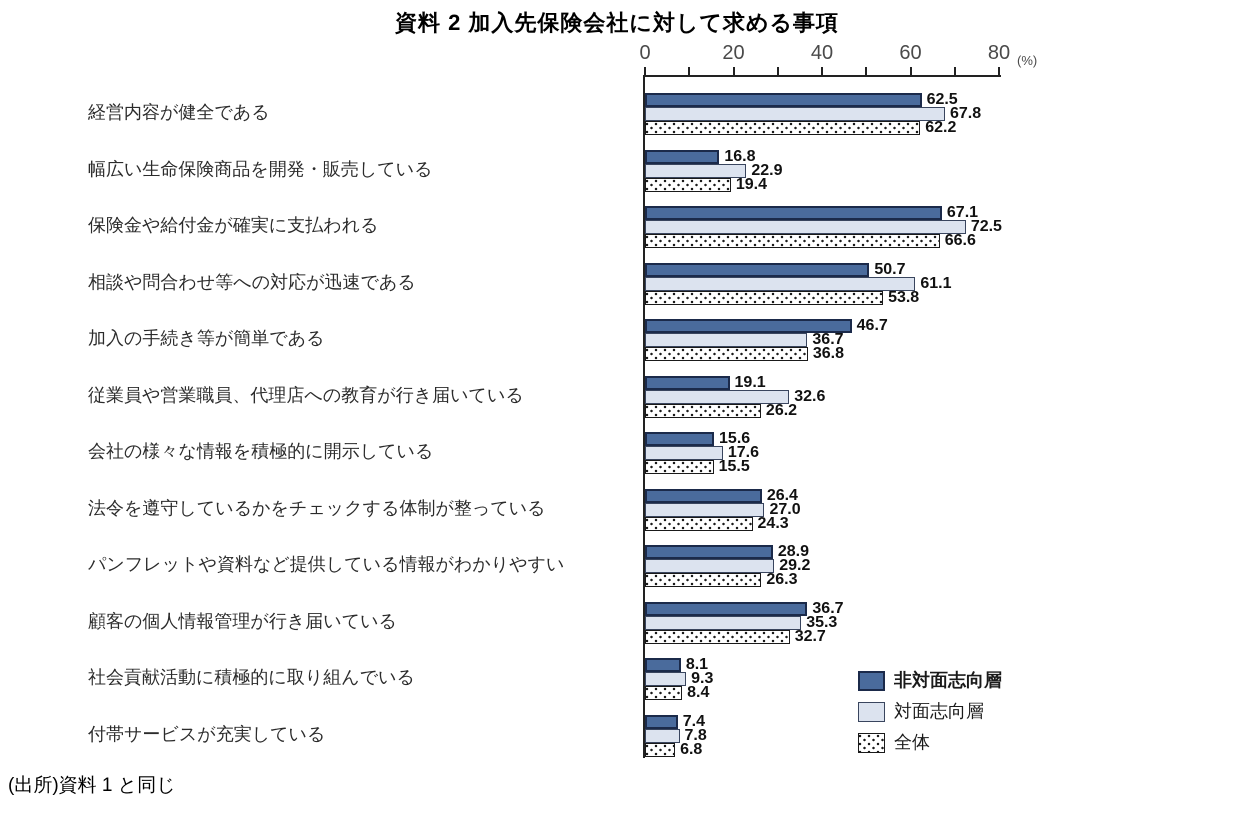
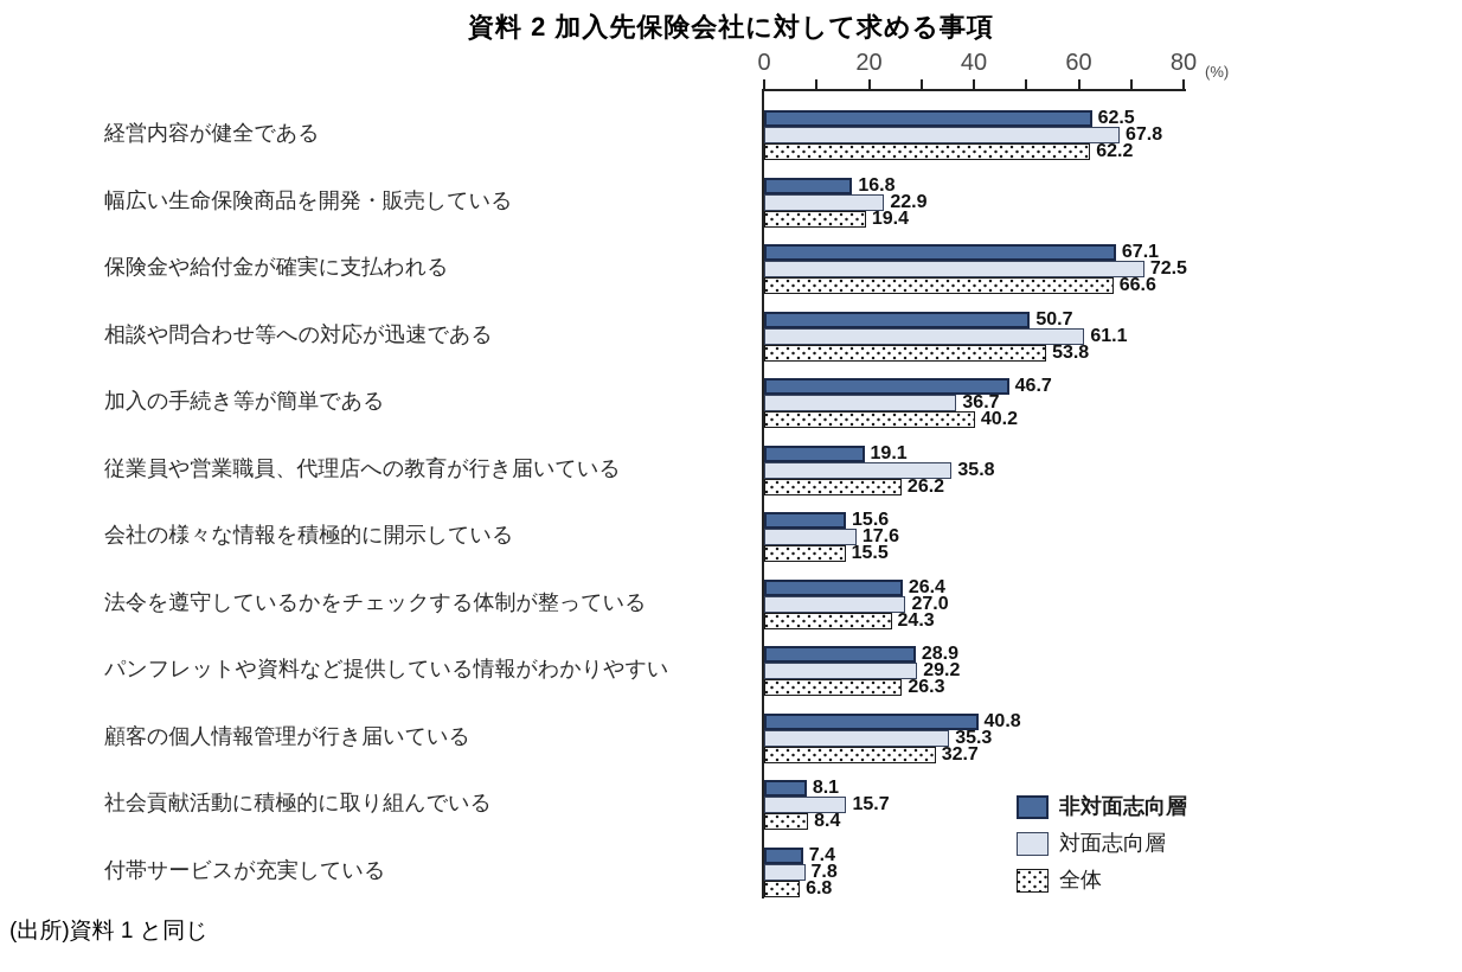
全体/加入の手続き等が簡単である: 36.8 -> 40.2
対面志向層/従業員や営業職員、代理店への教育が行き届いている: 32.6 -> 35.8
非対面志向層/顧客の個人情報管理が行き届いている: 36.7 -> 40.8
対面志向層/社会貢献活動に積極的に取り組んでいる: 9.3 -> 15.7
